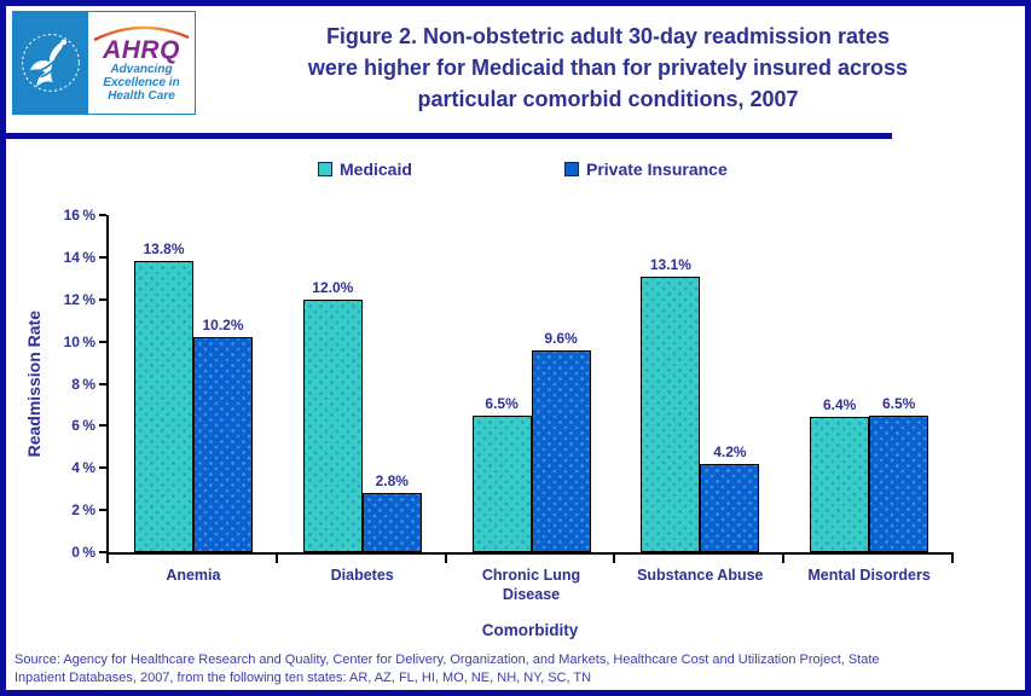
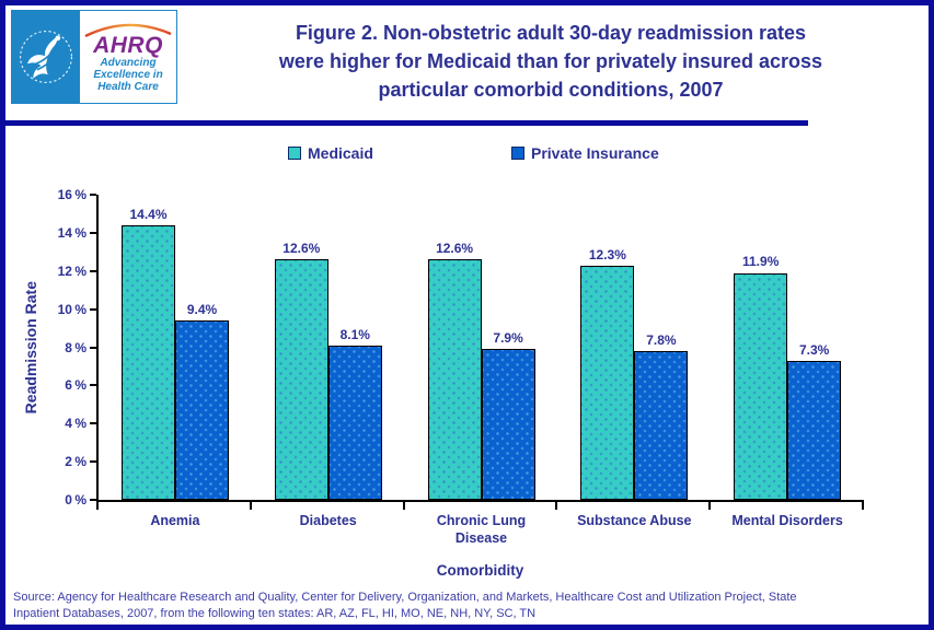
Medicaid/Anemia: 13.8% -> 14.4%
Private Insurance/Anemia: 10.2% -> 9.4%
Medicaid/Diabetes: 12.0% -> 12.6%
Private Insurance/Diabetes: 2.8% -> 8.1%
Medicaid/Chronic Lung Disease: 6.5% -> 12.6%
Private Insurance/Chronic Lung Disease: 9.6% -> 7.9%
Medicaid/Substance Abuse: 13.1% -> 12.3%
Private Insurance/Substance Abuse: 4.2% -> 7.8%
Medicaid/Mental Disorders: 6.4% -> 11.9%
Private Insurance/Mental Disorders: 6.5% -> 7.3%
